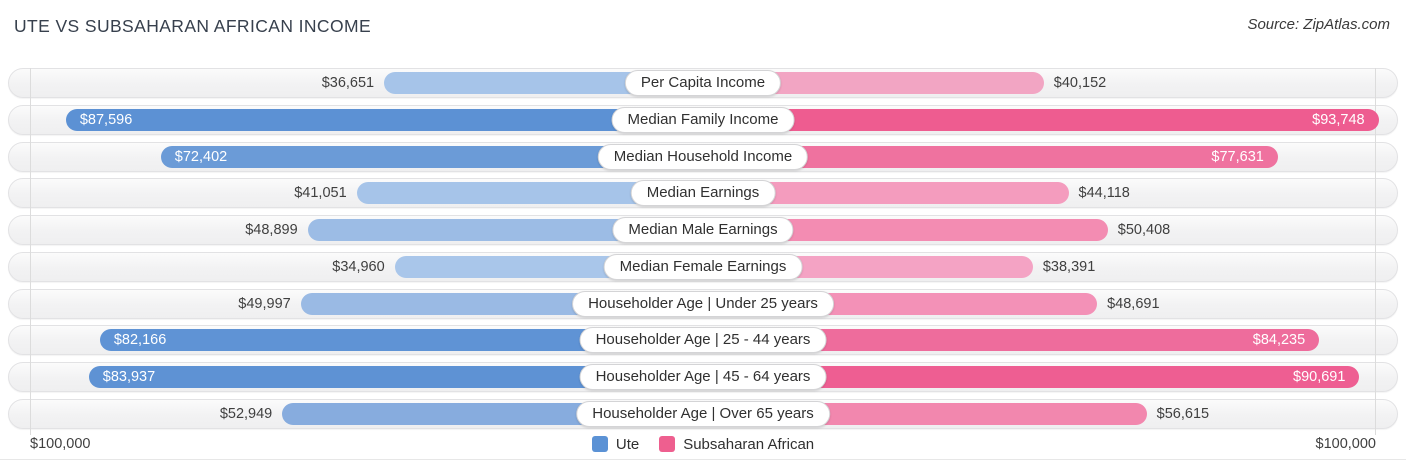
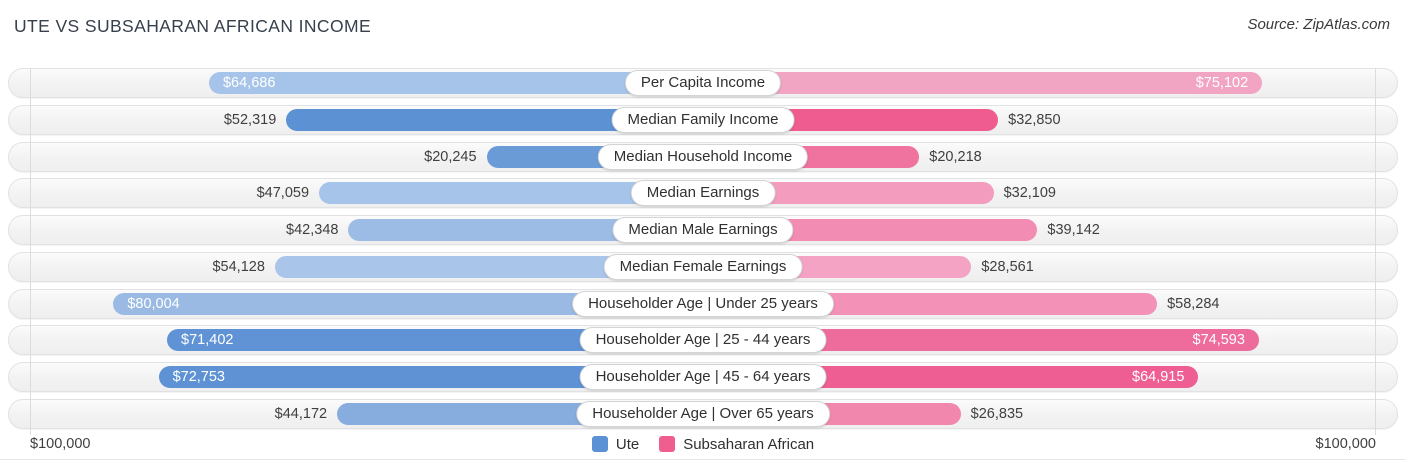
Ute/Per Capita Income: $36,651 -> $64,686
Subsaharan African/Per Capita Income: $40,152 -> $75,102
Ute/Median Family Income: $87,596 -> $52,319
Subsaharan African/Median Family Income: $93,748 -> $32,850
Ute/Median Household Income: $72,402 -> $20,245
Subsaharan African/Median Household Income: $77,631 -> $20,218
Ute/Median Earnings: $41,051 -> $47,059
Subsaharan African/Median Earnings: $44,118 -> $32,109
Ute/Median Male Earnings: $48,899 -> $42,348
Subsaharan African/Median Male Earnings: $50,408 -> $39,142
Ute/Median Female Earnings: $34,960 -> $54,128
Subsaharan African/Median Female Earnings: $38,391 -> $28,561
Ute/Householder Age | Under 25 years: $49,997 -> $80,004
Subsaharan African/Householder Age | Under 25 years: $48,691 -> $58,284
Ute/Householder Age | 25 - 44 years: $82,166 -> $71,402
Subsaharan African/Householder Age | 25 - 44 years: $84,235 -> $74,593
Ute/Householder Age | 45 - 64 years: $83,937 -> $72,753
Subsaharan African/Householder Age | 45 - 64 years: $90,691 -> $64,915
Ute/Householder Age | Over 65 years: $52,949 -> $44,172
Subsaharan African/Householder Age | Over 65 years: $56,615 -> $26,835
